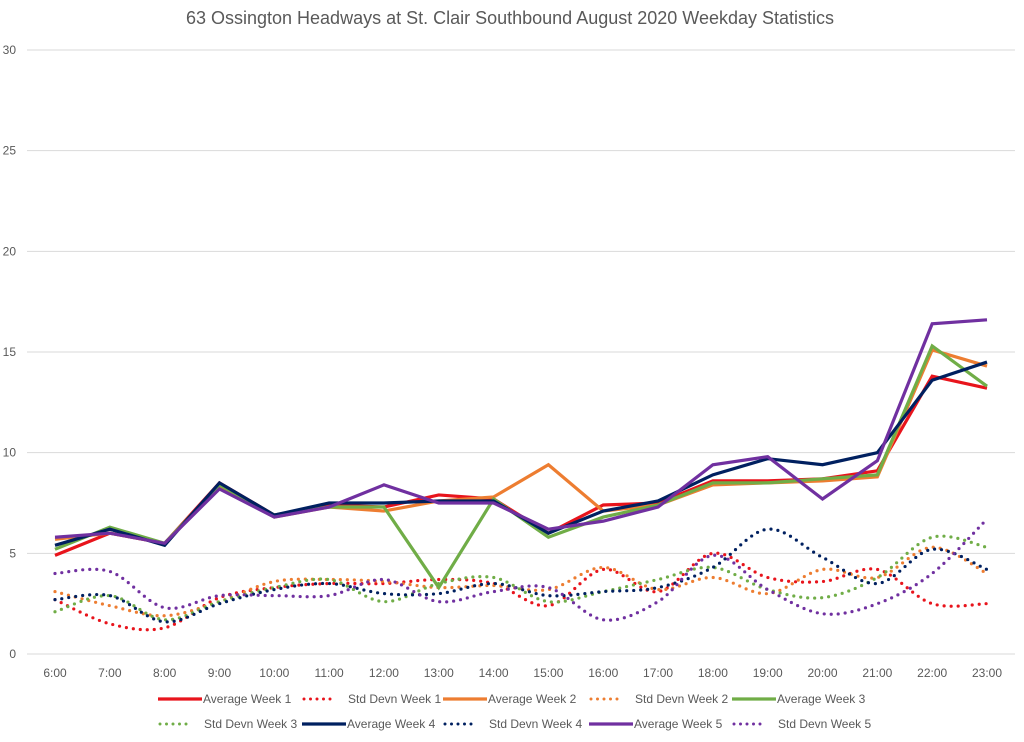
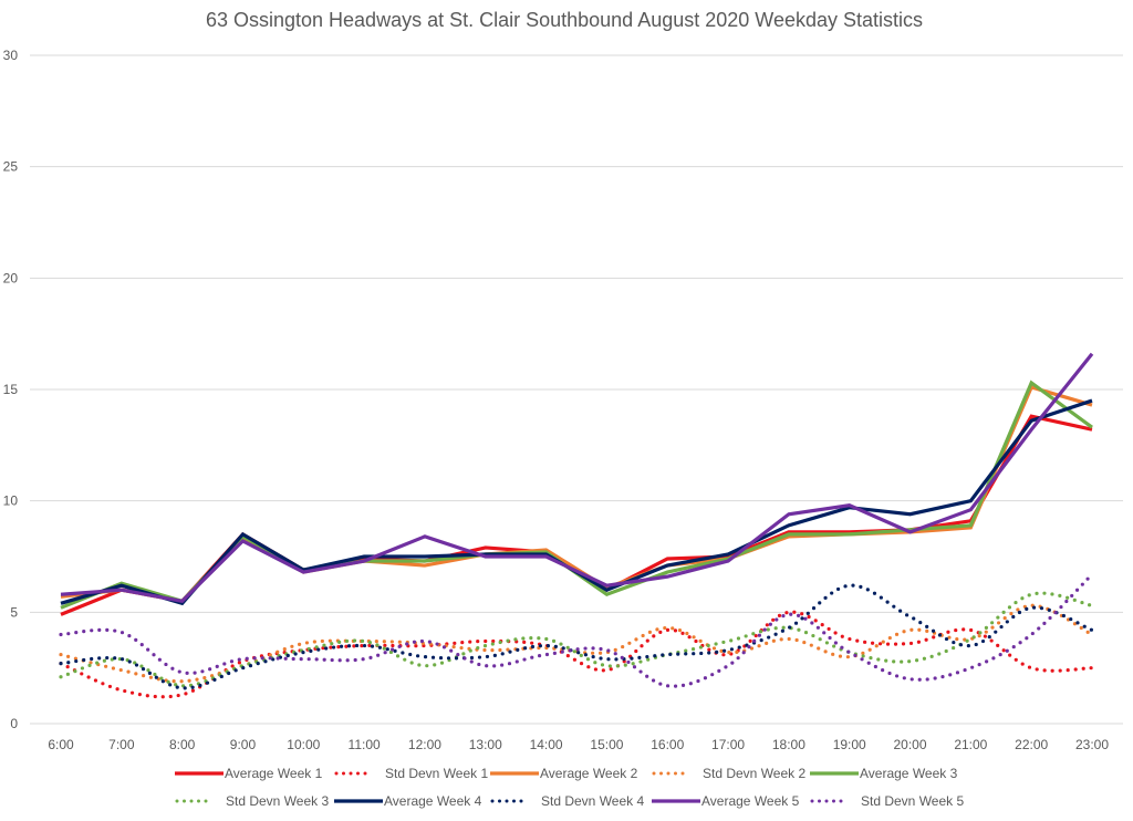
Average Week 3/13:00: 3.3 -> 7.6
Average Week 2/15:00: 9.4 -> 6.1
Average Week 5/20:00: 7.7 -> 8.6
Average Week 5/22:00: 16.4 -> 13.2
